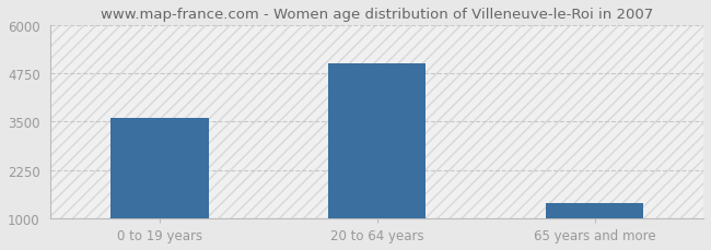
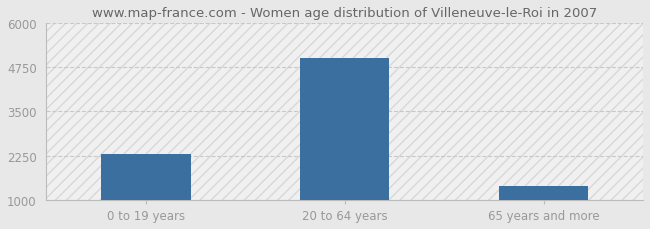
0 to 19 years: 3600 -> 2300
